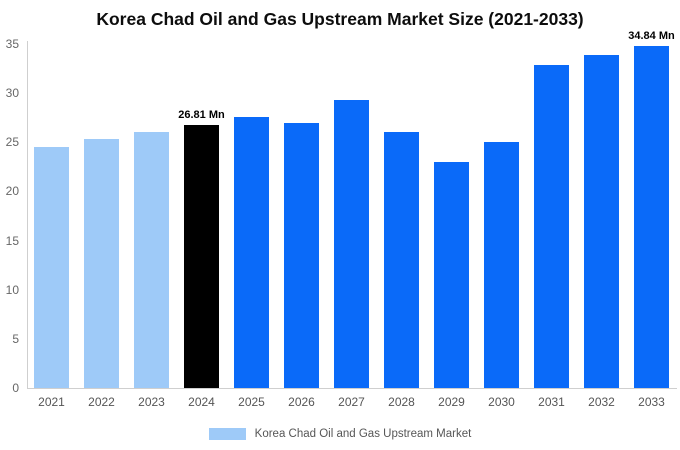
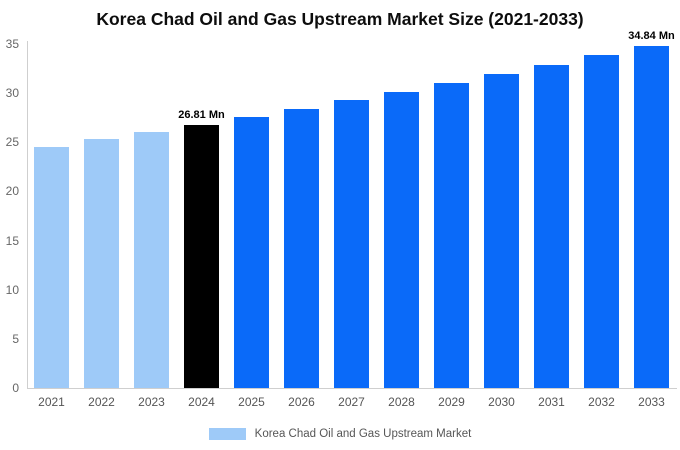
2026: 27 -> 28
2028: 26 -> 30
2029: 23 -> 31
2030: 25 -> 32
